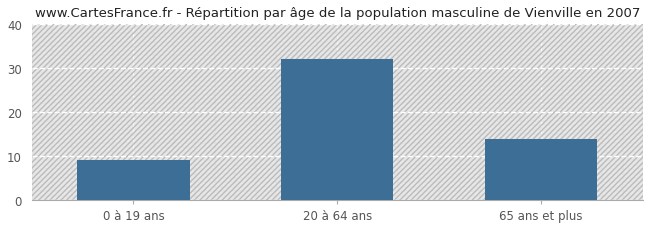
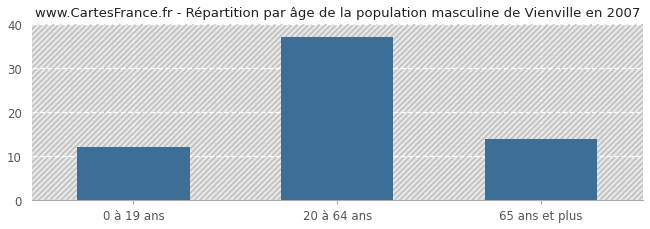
0 à 19 ans: 9 -> 12
20 à 64 ans: 32 -> 37
